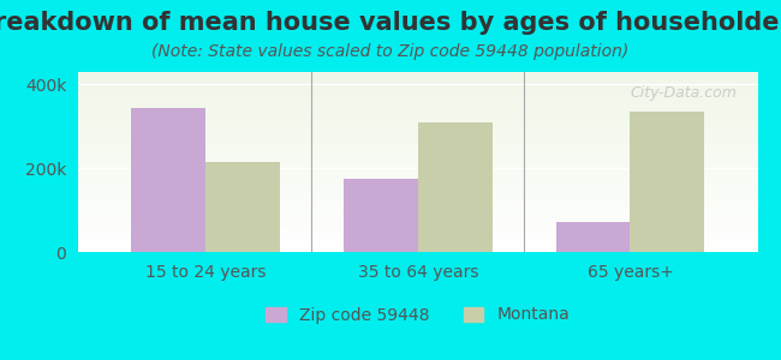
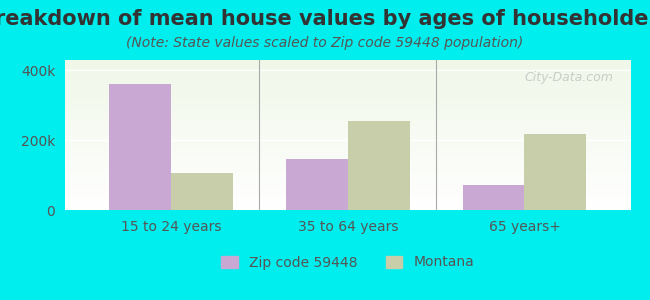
Zip code 59448/15 to 24 years: 345k -> 360k
Montana/15 to 24 years: 215k -> 107k
Zip code 59448/35 to 64 years: 175k -> 147k
Montana/35 to 64 years: 310k -> 255k
Montana/65 years+: 335k -> 218k
